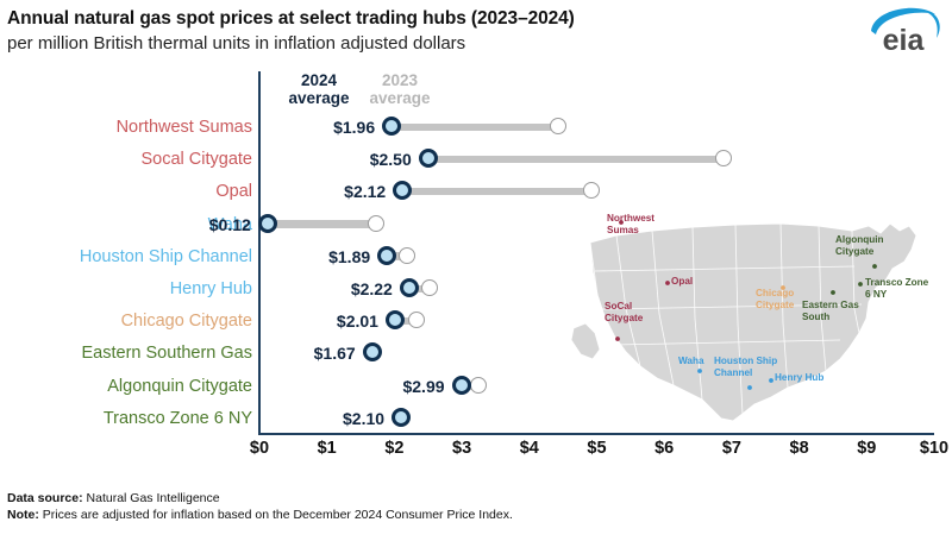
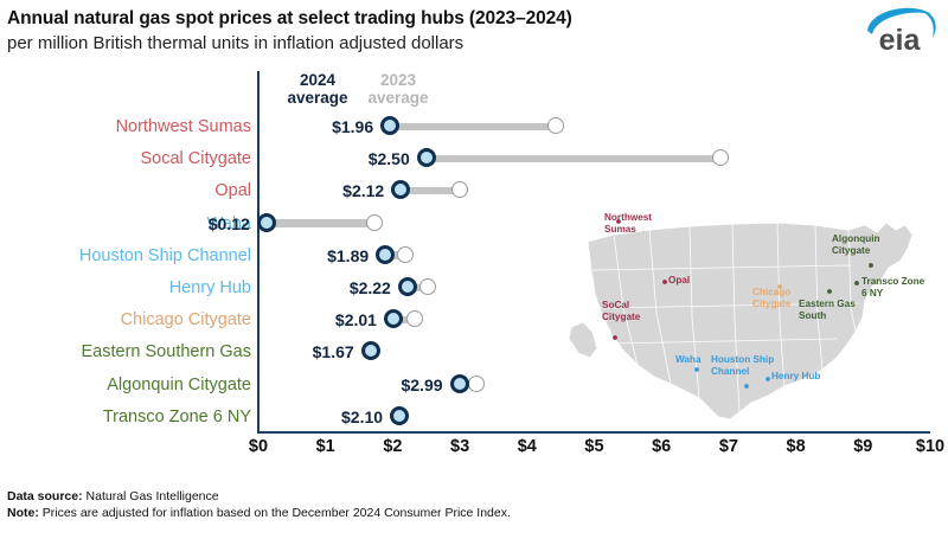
2023 average/Opal: $4.9 -> $3.0
